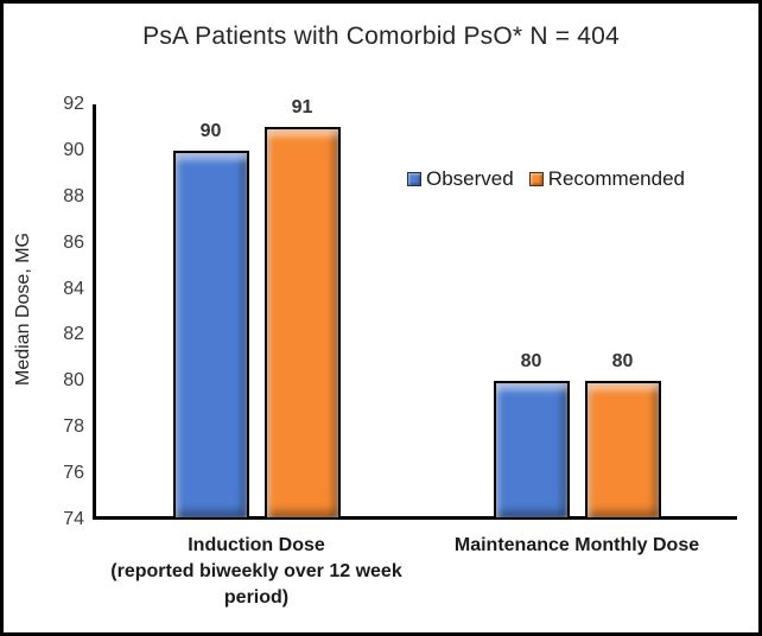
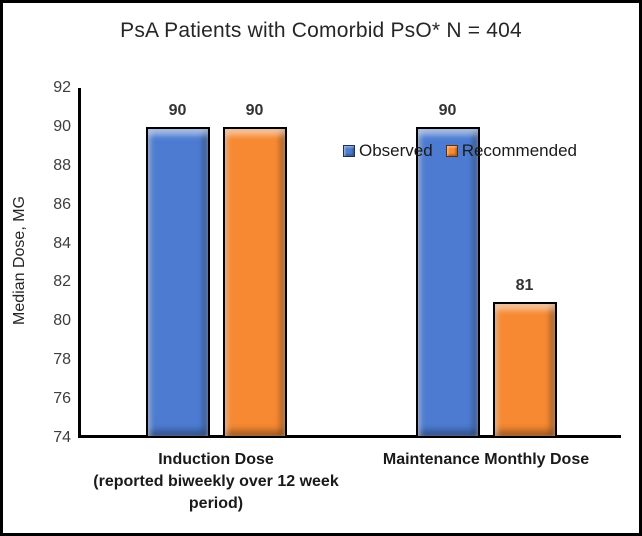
Recommended/Induction Dose (reported biweekly over 12 week period): 91 -> 90
Observed/Maintenance Monthly Dose: 80 -> 90
Recommended/Maintenance Monthly Dose: 80 -> 81
